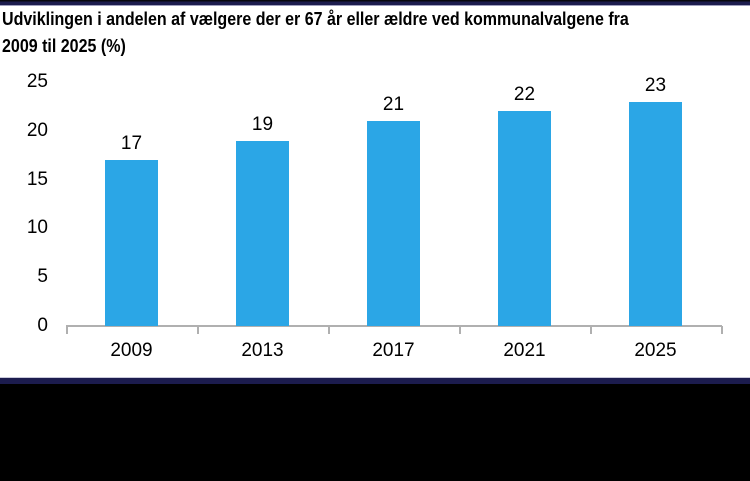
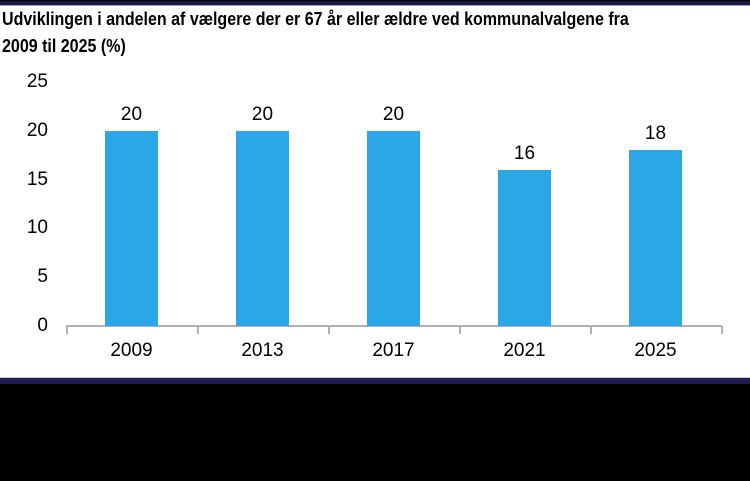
2009: 17 -> 20
2013: 19 -> 20
2017: 21 -> 20
2021: 22 -> 16
2025: 23 -> 18
